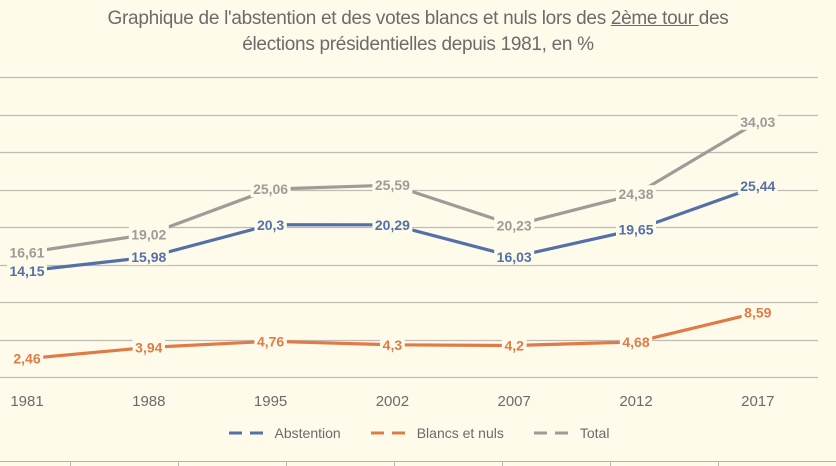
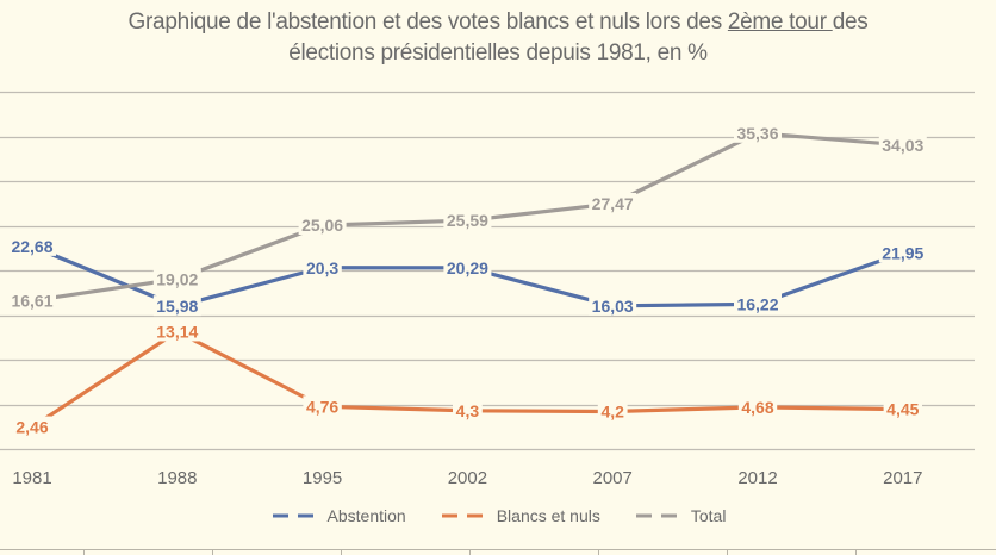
Abstention/1981: 14,15 -> 22,68
Blancs et nuls/1988: 3,94 -> 13,14
Total/2007: 20,23 -> 27,47
Abstention/2012: 19,65 -> 16,22
Total/2012: 24,38 -> 35,36
Abstention/2017: 25,44 -> 21,95
Blancs et nuls/2017: 8,59 -> 4,45
